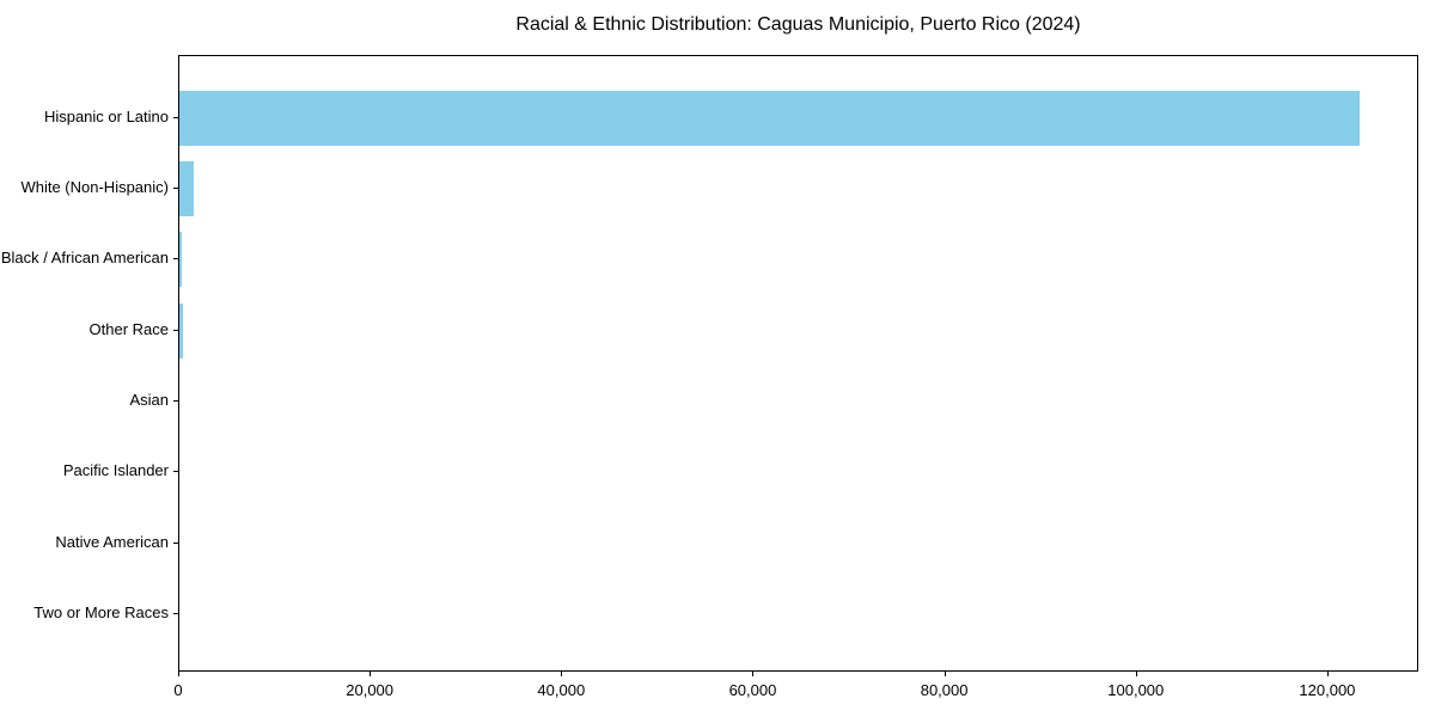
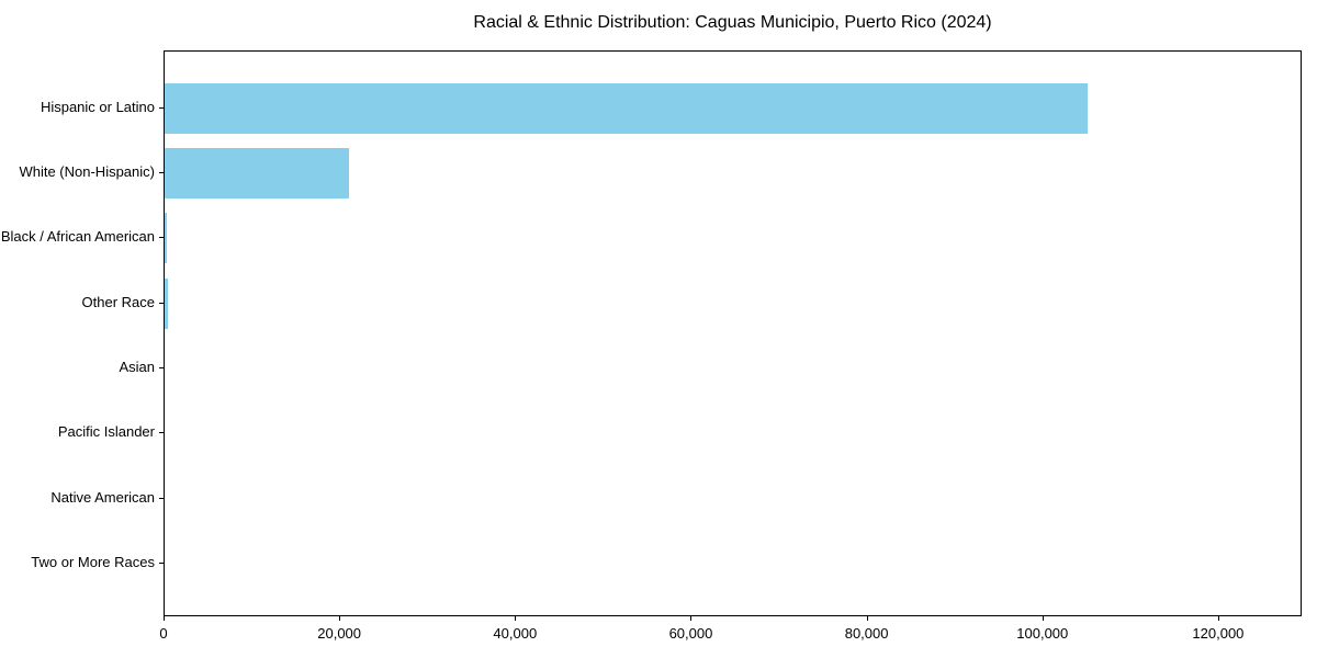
Hispanic or Latino: 123000 -> 105000
White (Non-Hispanic): 2000 -> 21000
